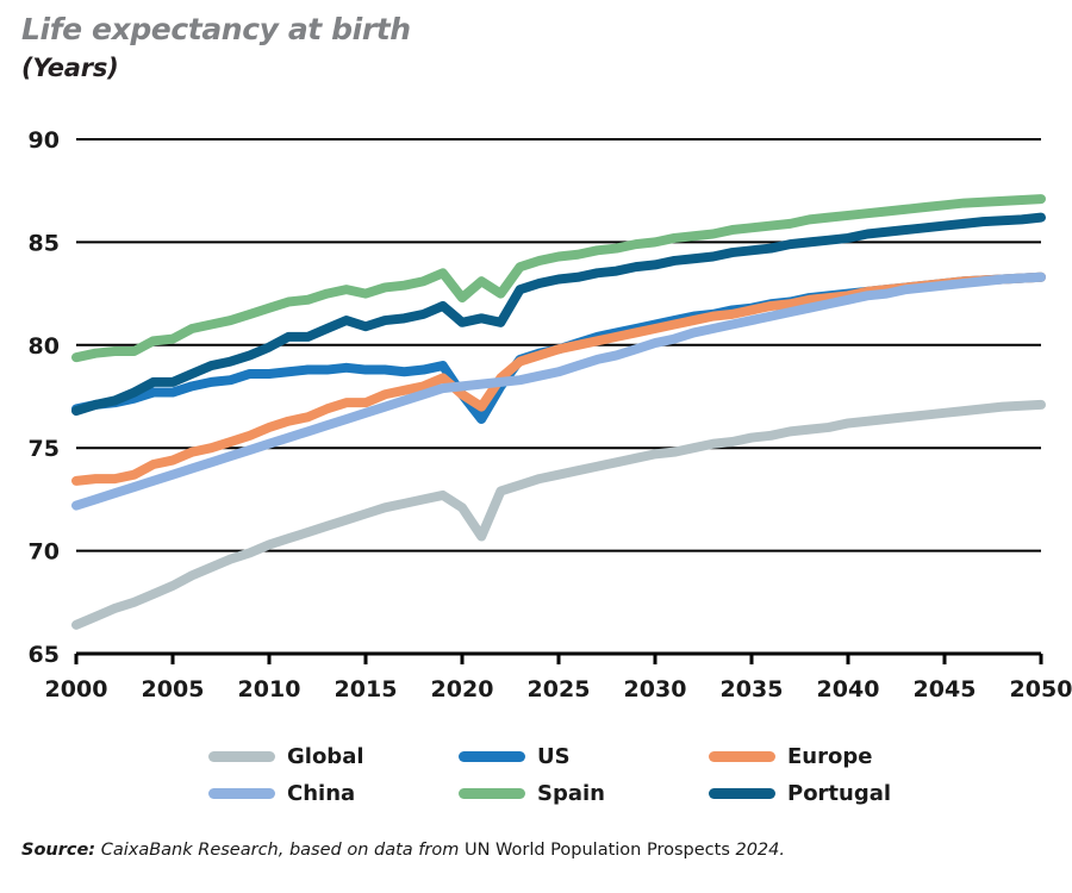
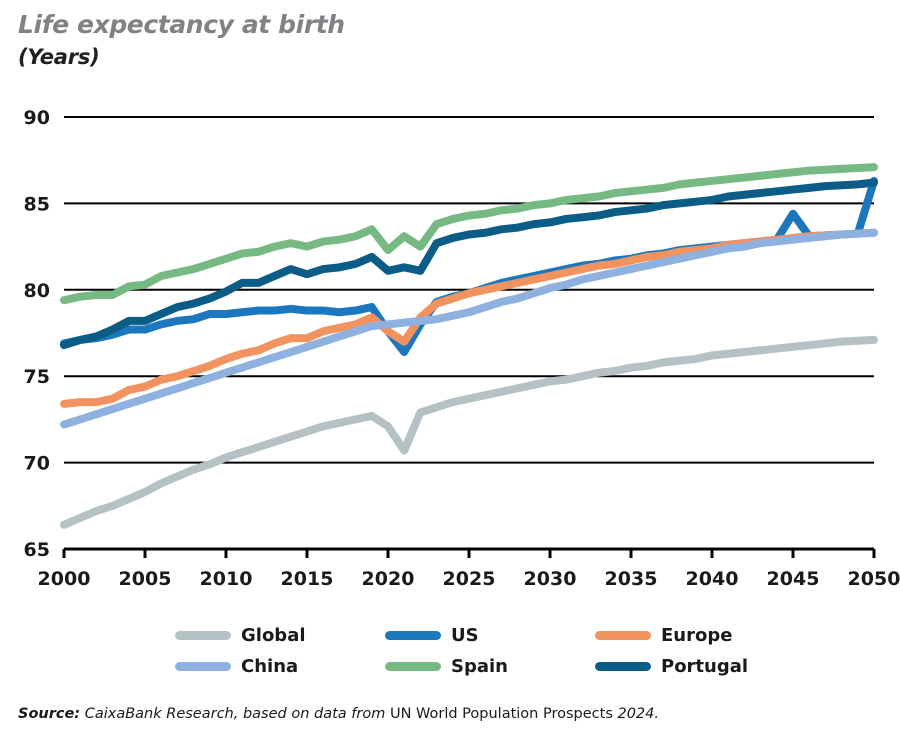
US/2045: 83.0 -> 84.4
US/2050: 83.3 -> 86.3
